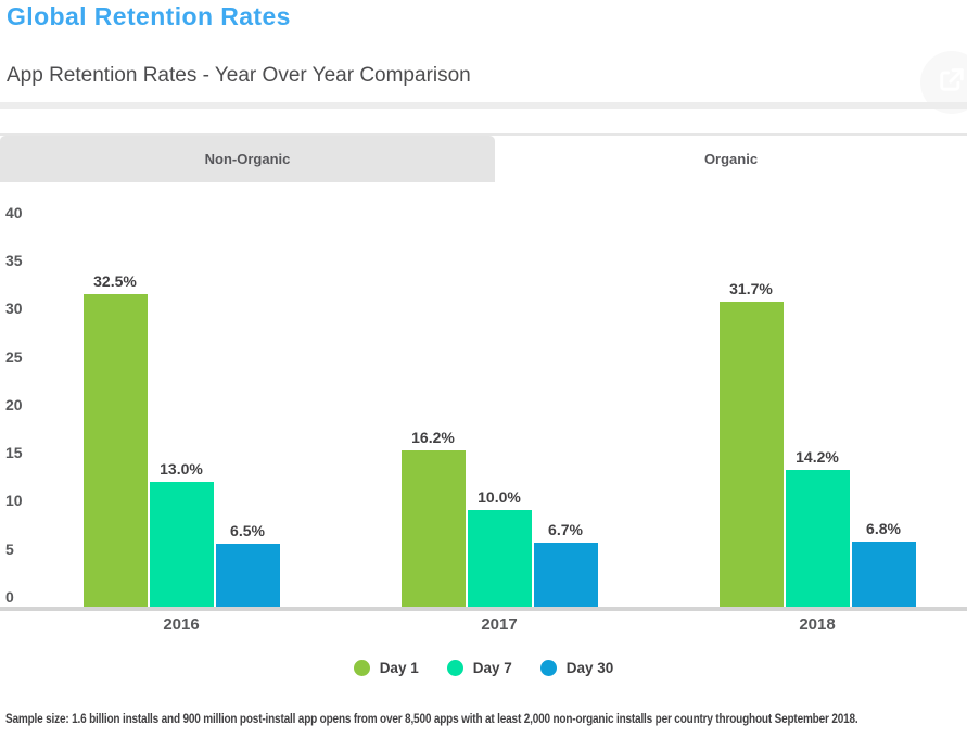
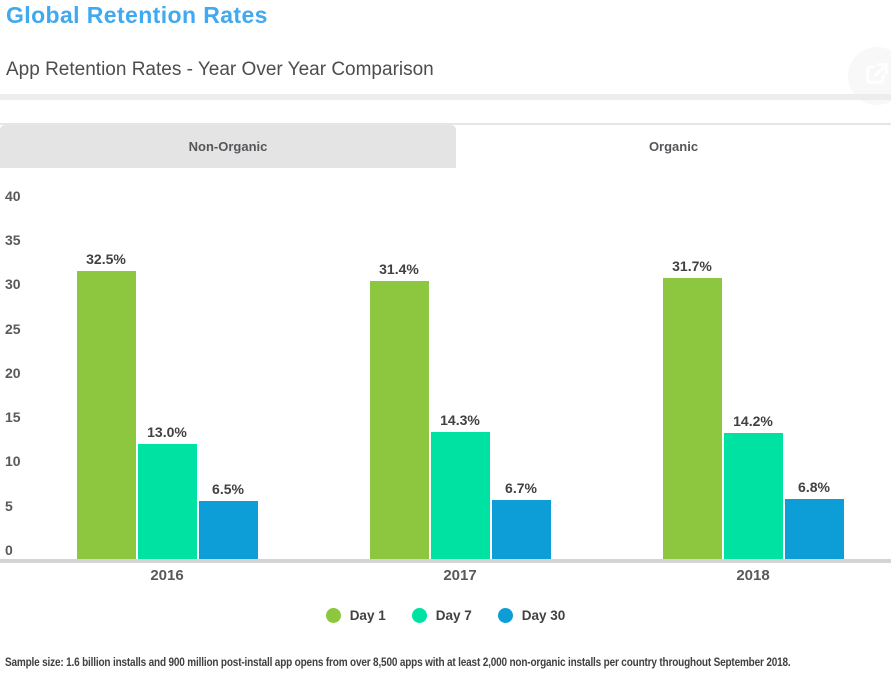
Day 1/2017: 16.2% -> 31.4%
Day 7/2017: 10.0% -> 14.3%
